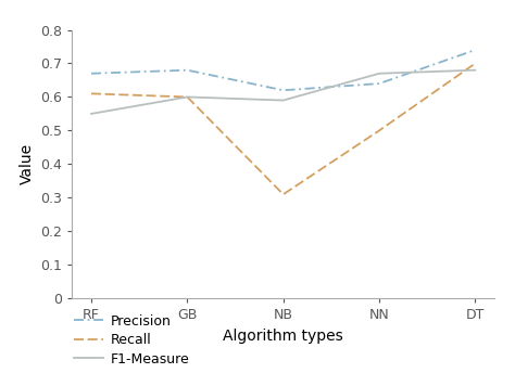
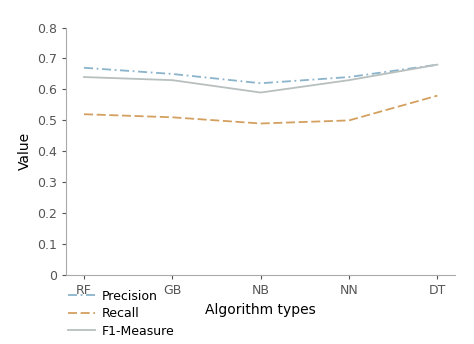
Recall/RF: 0.61 -> 0.52
F1-Measure/RF: 0.55 -> 0.64
Precision/GB: 0.68 -> 0.65
Recall/GB: 0.60 -> 0.51
F1-Measure/GB: 0.60 -> 0.63
Recall/NB: 0.31 -> 0.49
F1-Measure/NN: 0.67 -> 0.63
Precision/DT: 0.74 -> 0.68
Recall/DT: 0.70 -> 0.58
